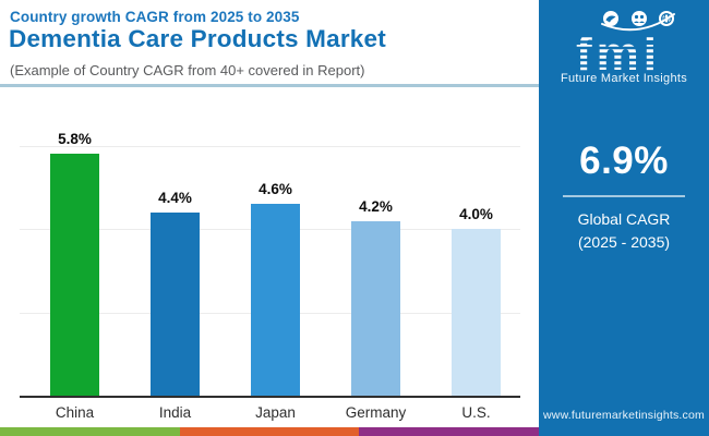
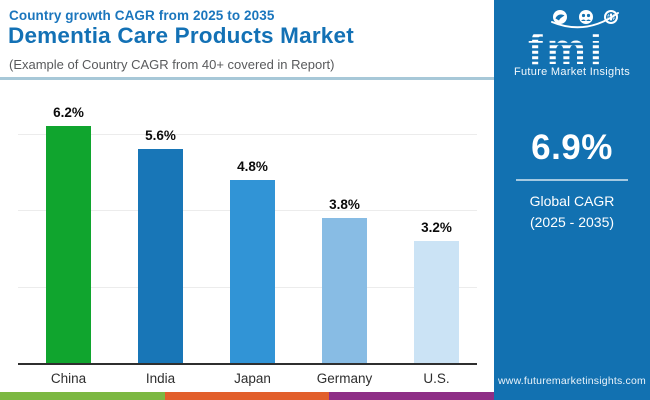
China: 5.8% -> 6.2%
India: 4.4% -> 5.6%
Japan: 4.6% -> 4.8%
Germany: 4.2% -> 3.8%
U.S.: 4.0% -> 3.2%
